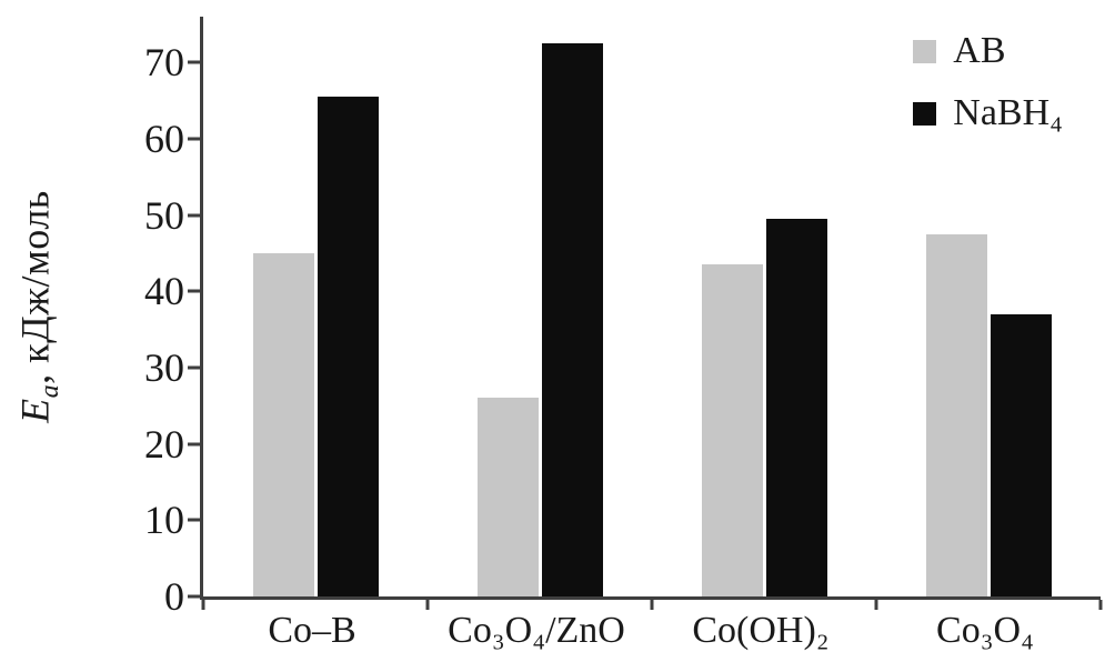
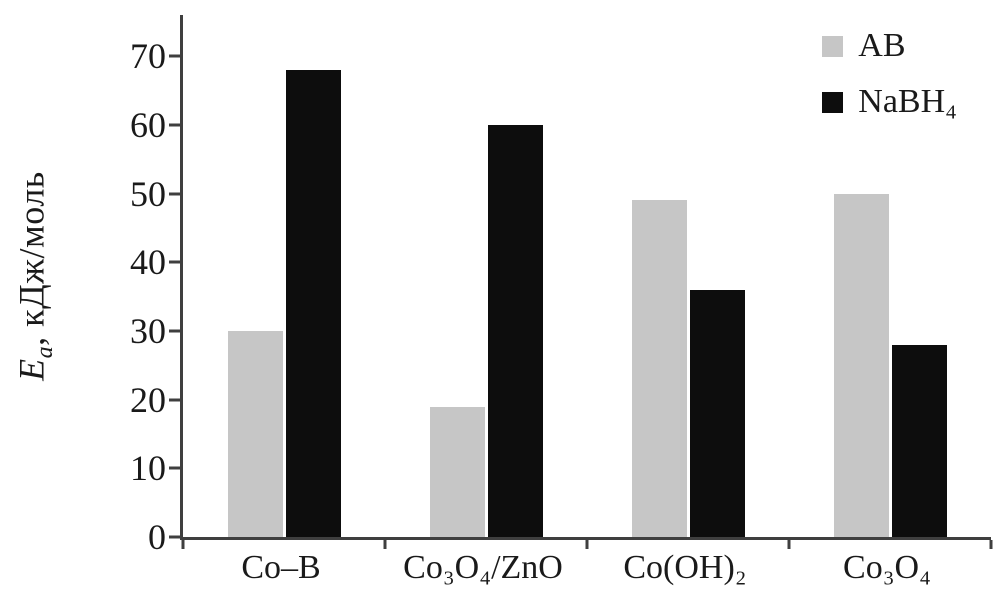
AB/Co–B: 45 -> 30
NaBH₄/Co–B: 66 -> 68
AB/Co₃O₄/ZnO: 26 -> 19
NaBH₄/Co₃O₄/ZnO: 72 -> 60
AB/Co(OH)₂: 44 -> 49
NaBH₄/Co(OH)₂: 50 -> 36
AB/Co₃O₄: 48 -> 50
NaBH₄/Co₃O₄: 37 -> 28
